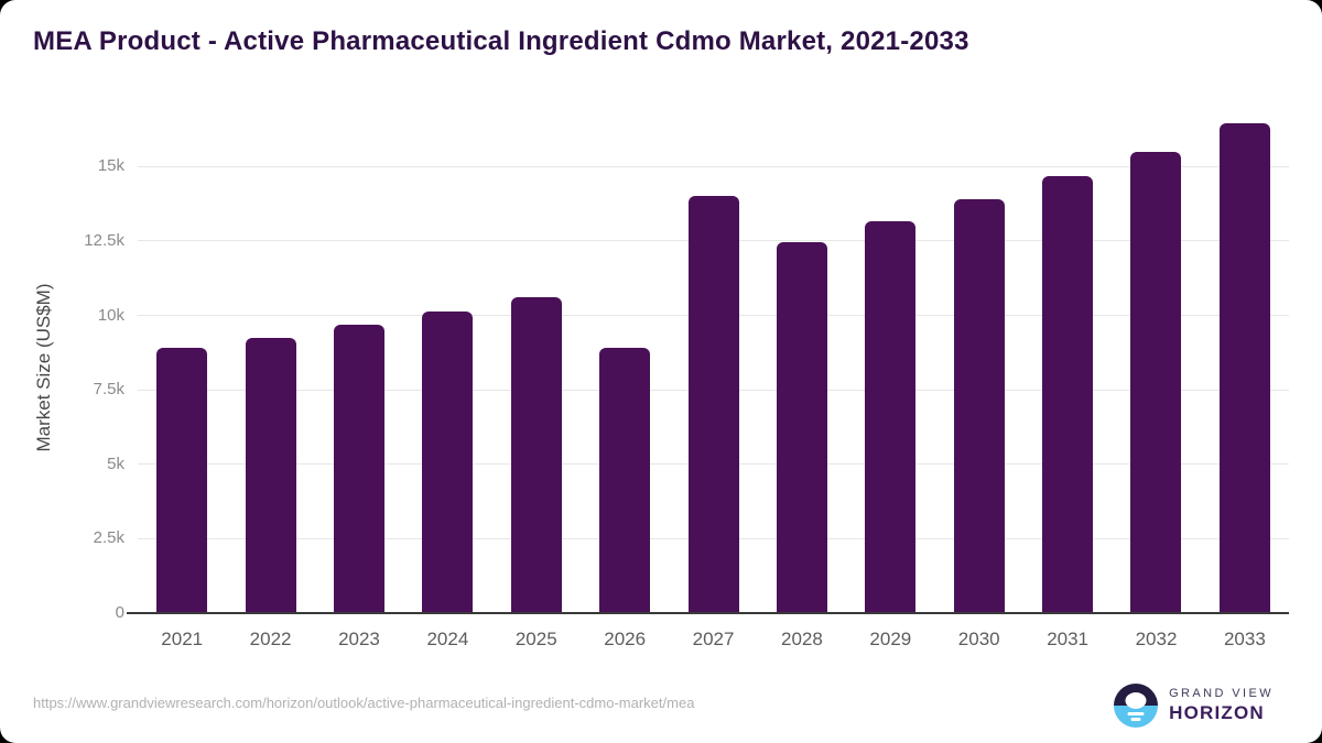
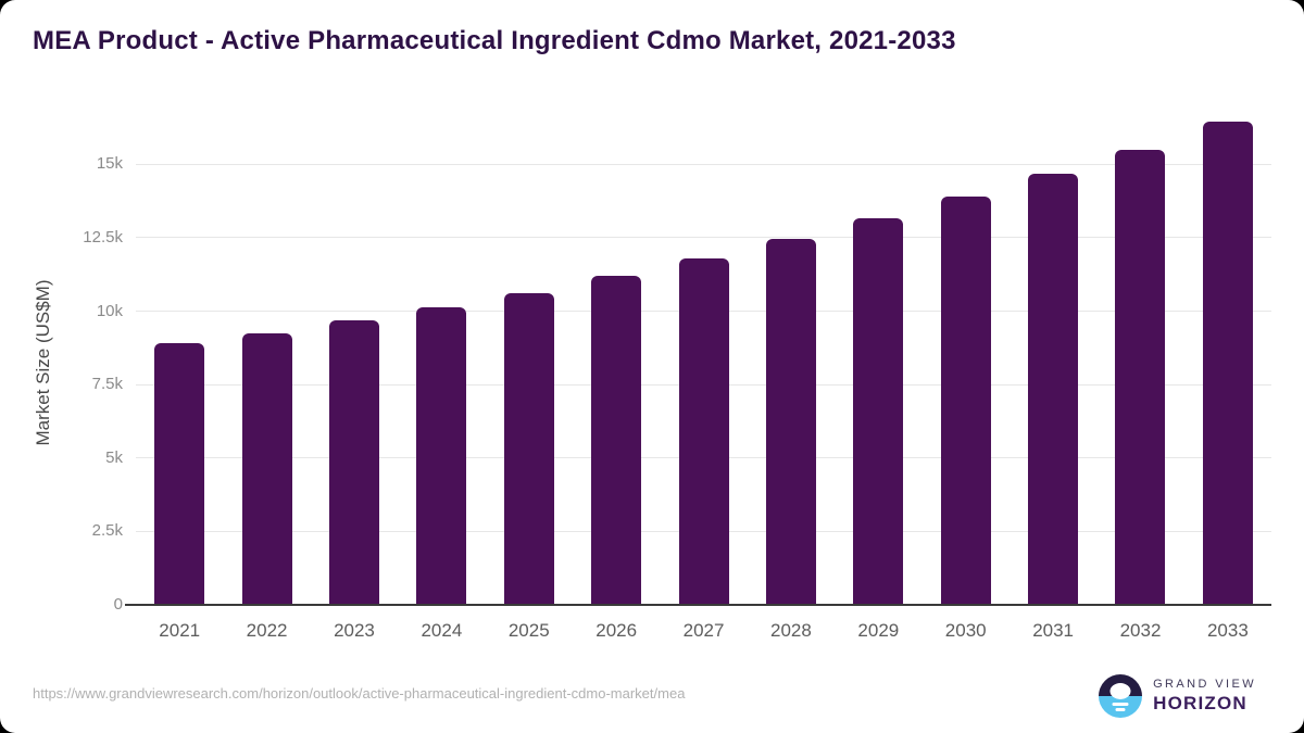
2026: 8.9k -> 11.2k
2027: 14.0k -> 11.8k
